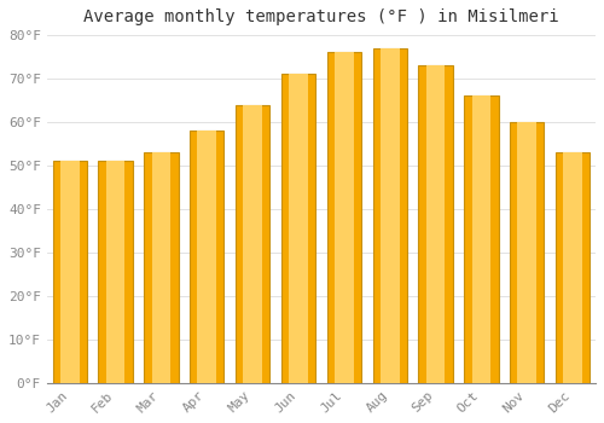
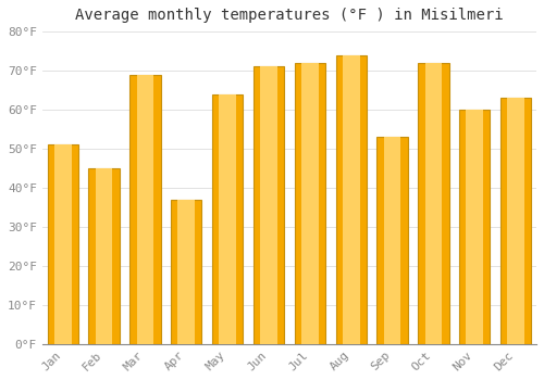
Feb: 51°F -> 45°F
Mar: 53°F -> 69°F
Apr: 58°F -> 37°F
Jul: 76°F -> 72°F
Aug: 77°F -> 74°F
Sep: 73°F -> 53°F
Oct: 66°F -> 72°F
Dec: 53°F -> 63°F
